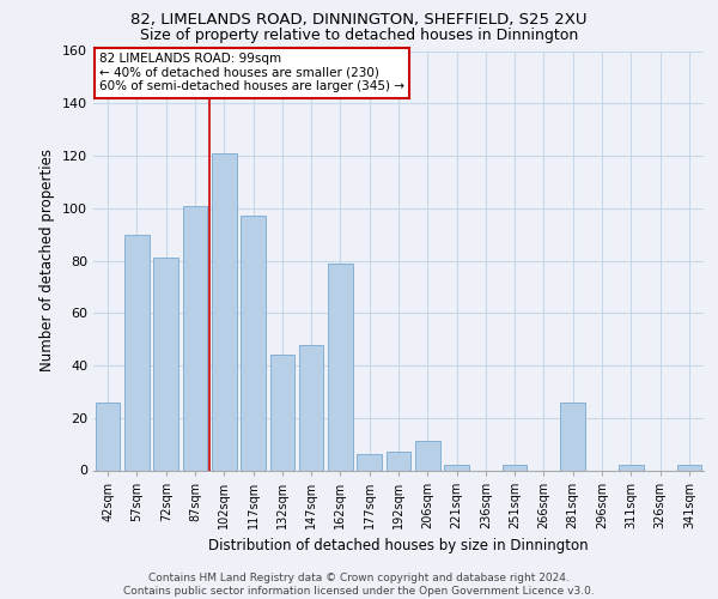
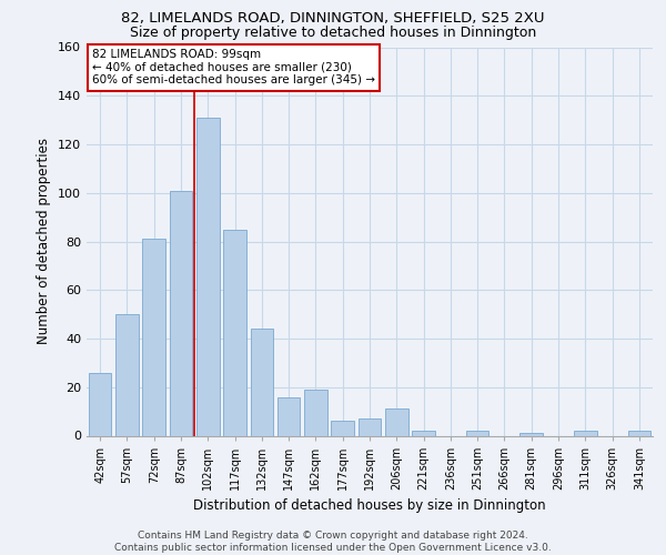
57sqm: 90 -> 50
102sqm: 121 -> 131
117sqm: 97 -> 85
147sqm: 48 -> 16
162sqm: 79 -> 19
281sqm: 26 -> 1
